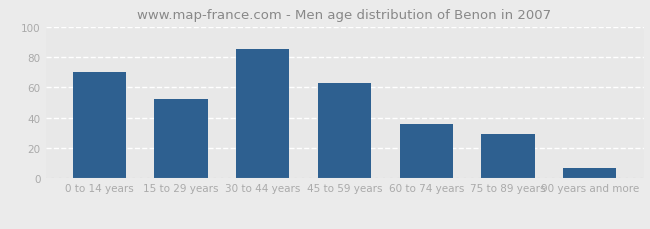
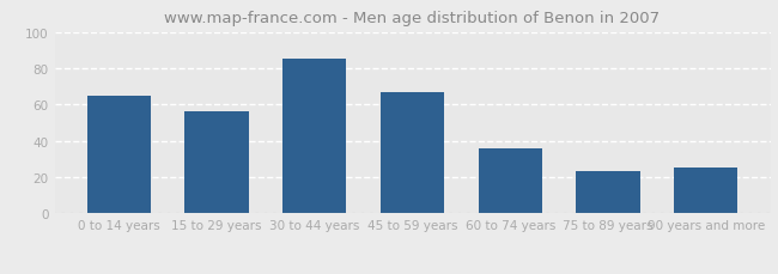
0 to 14 years: 70 -> 65
15 to 29 years: 52 -> 56
45 to 59 years: 63 -> 67
75 to 89 years: 29 -> 23
90 years and more: 7 -> 25
